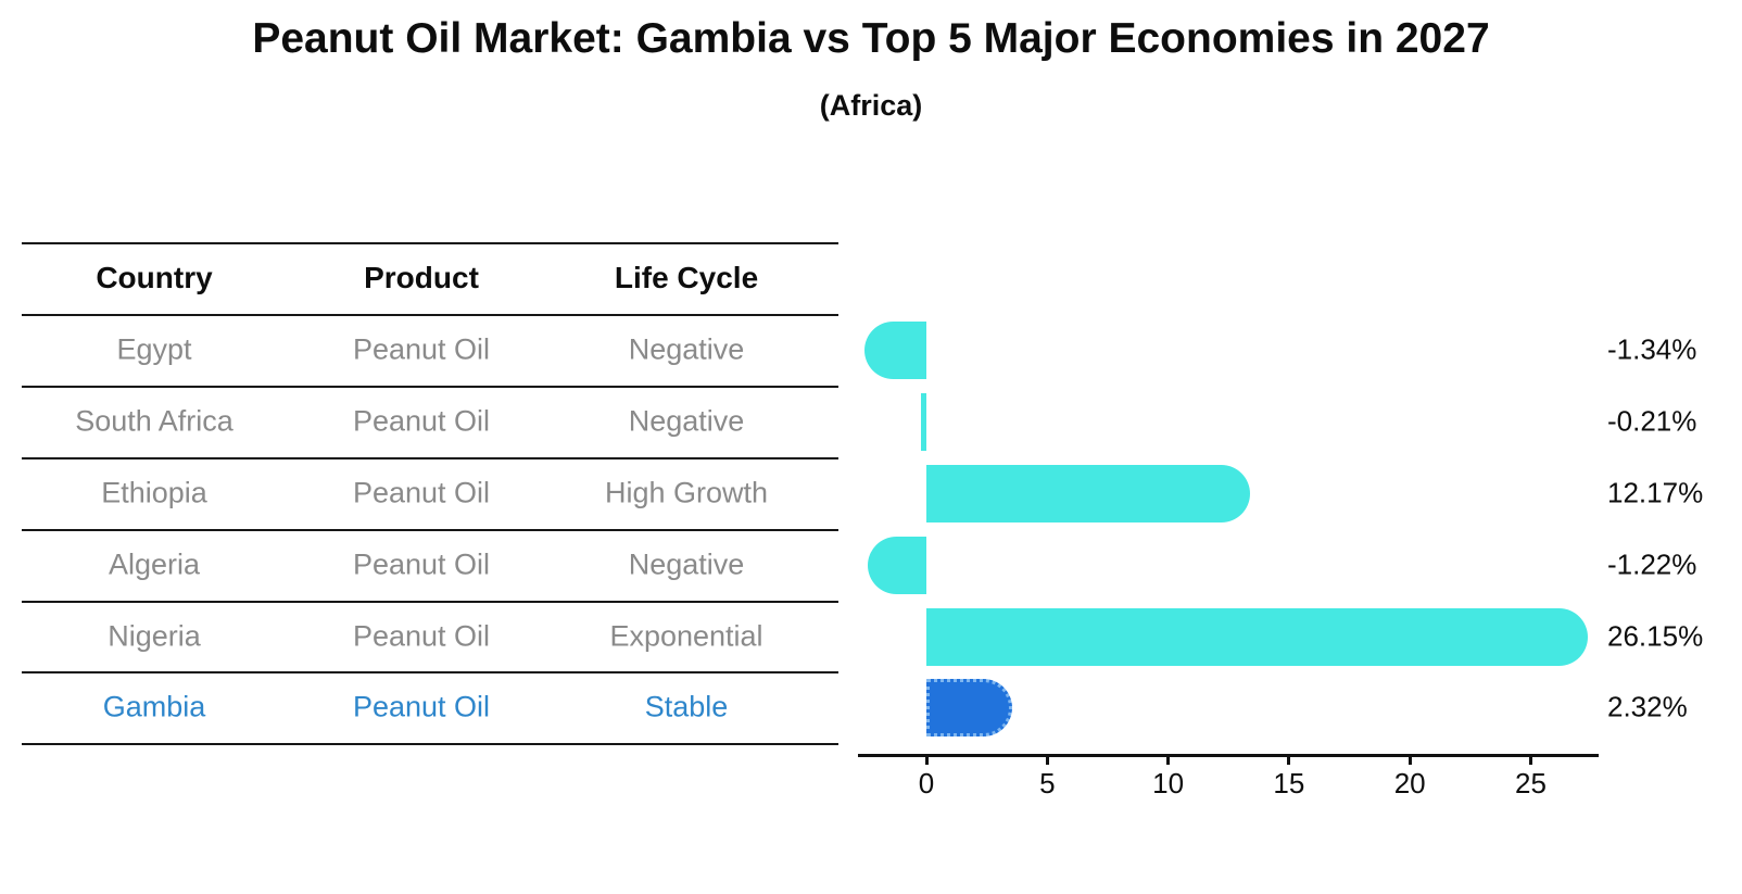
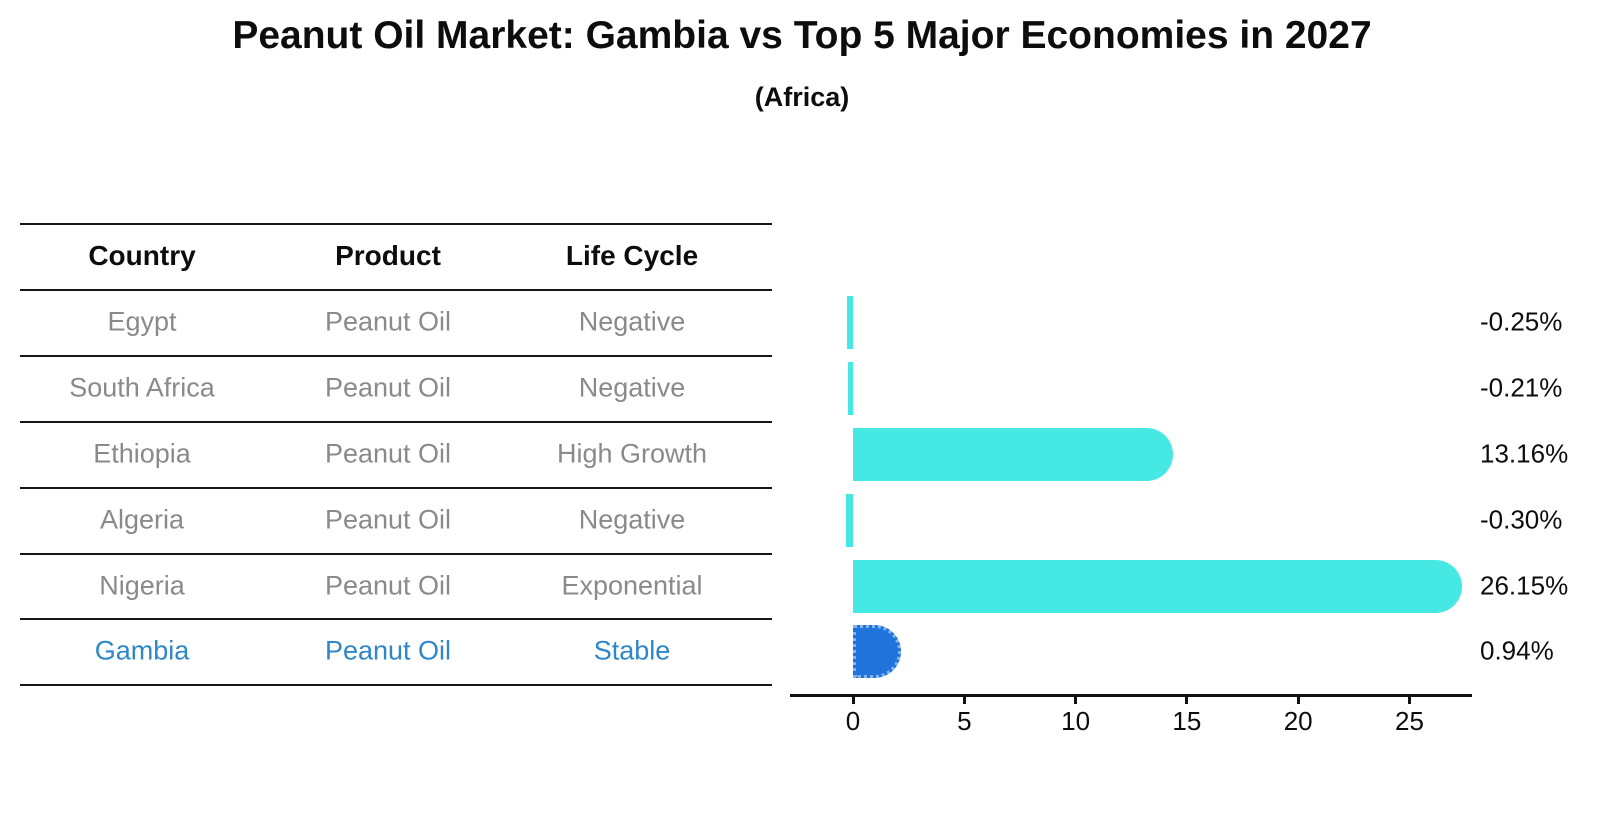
Egypt: -1.34% -> -0.25%
Ethiopia: 12.17% -> 13.16%
Algeria: -1.22% -> -0.30%
Gambia: 2.32% -> 0.94%
